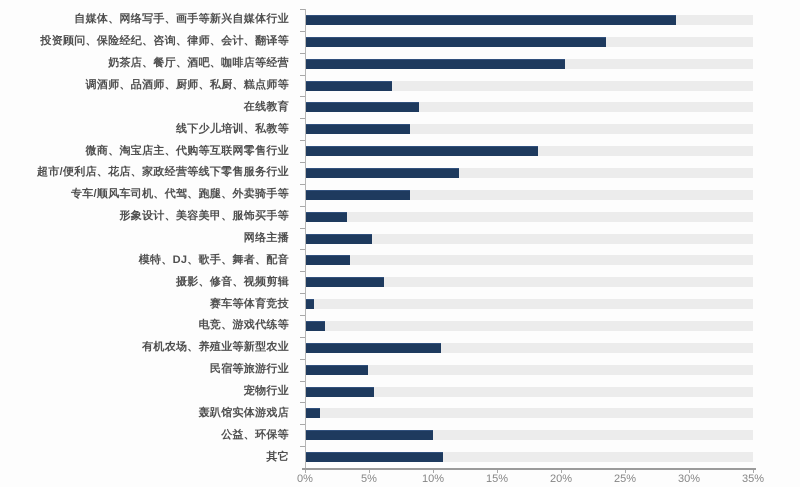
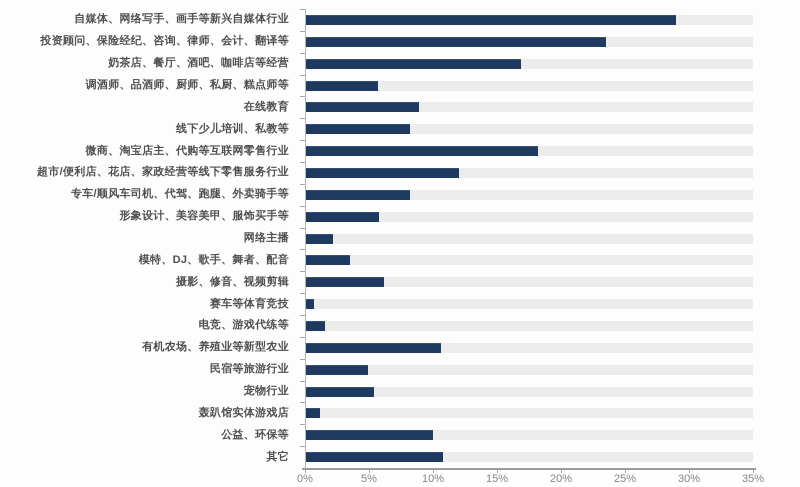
奶茶店、餐厅、酒吧、咖啡店等经营: 20.3% -> 16.9%
调酒师、品酒师、厨师、私厨、糕点师等: 6.8% -> 5.7%
形象设计、美容美甲、服饰买手等: 3.3% -> 5.8%
网络主播: 5.2% -> 2.2%
